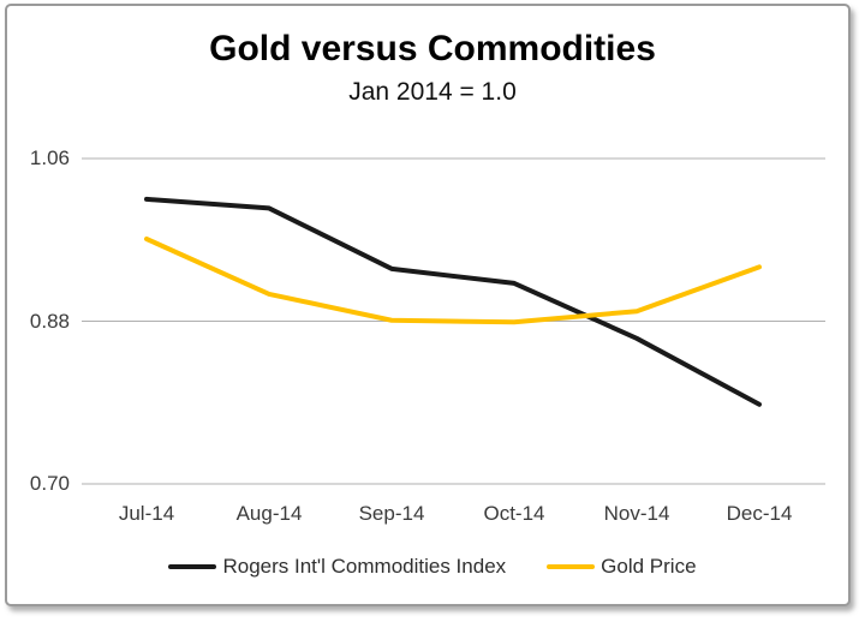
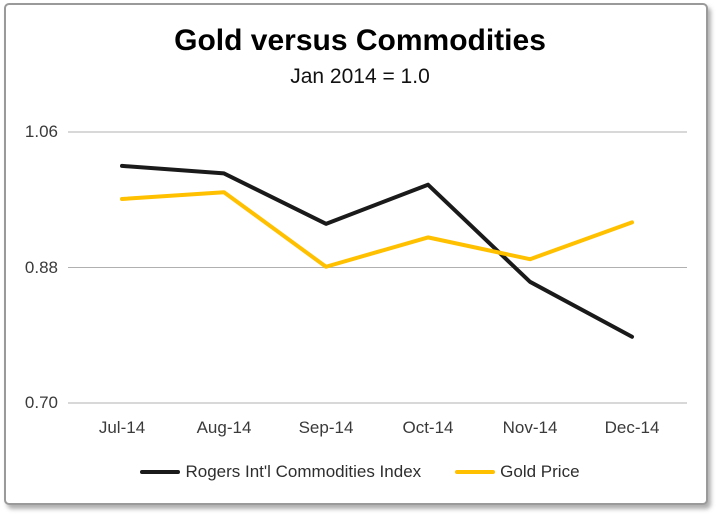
Gold Price/Aug-14: 0.91 -> 0.98
Rogers Int'l Commodities Index/Oct-14: 0.92 -> 0.99
Gold Price/Oct-14: 0.88 -> 0.92
